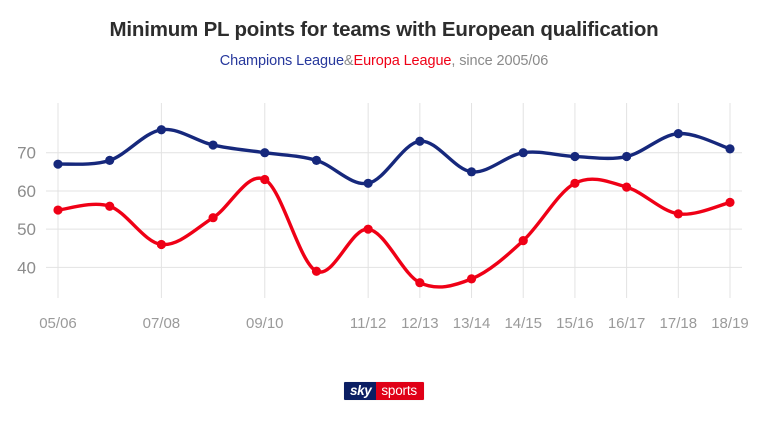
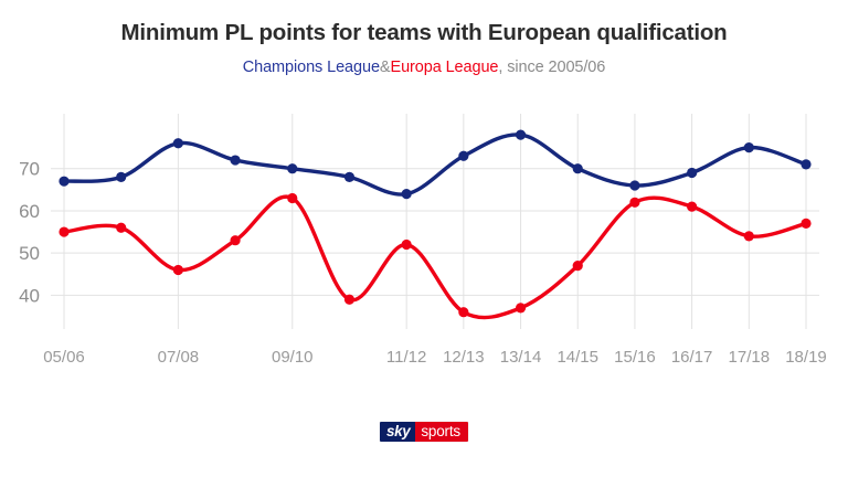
Champions League/11/12: 62 -> 64
Europa League/11/12: 50 -> 52
Champions League/13/14: 65 -> 78
Champions League/15/16: 69 -> 66
